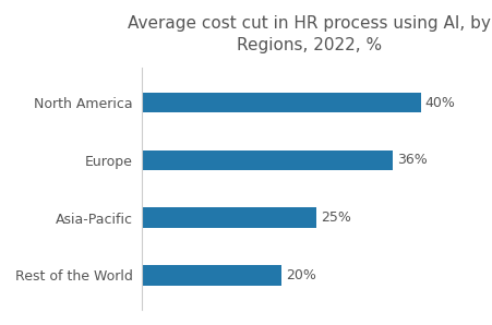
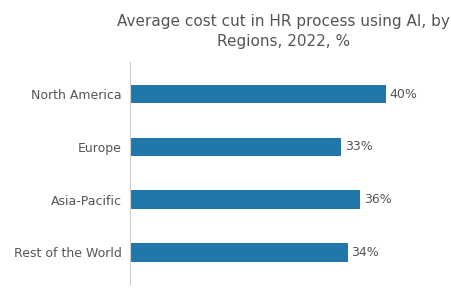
Europe: 36% -> 33%
Asia-Pacific: 25% -> 36%
Rest of the World: 20% -> 34%
